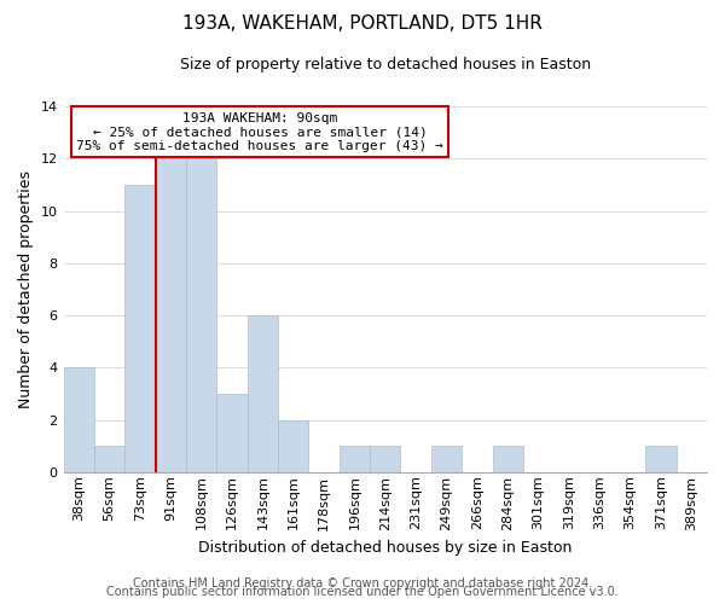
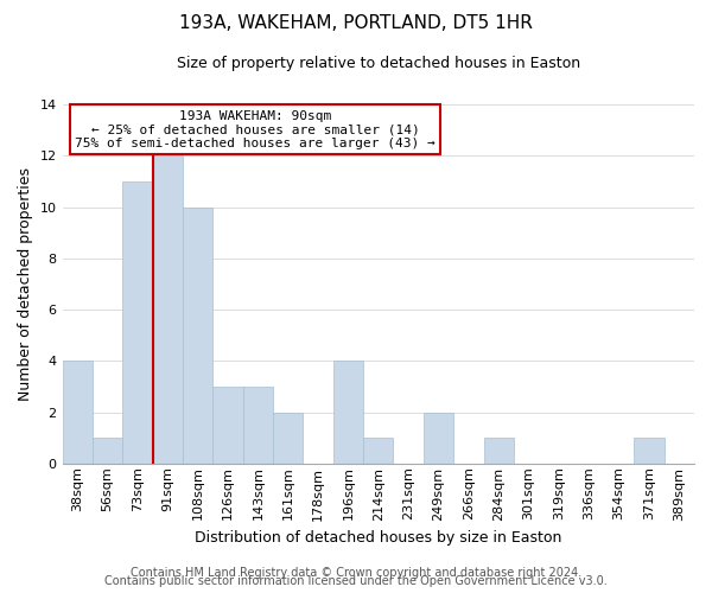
108sqm: 12 -> 10
143sqm: 6 -> 3
196sqm: 1 -> 4
249sqm: 1 -> 2
